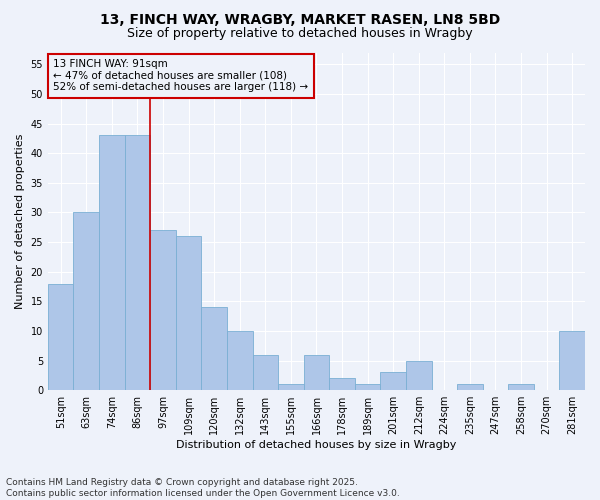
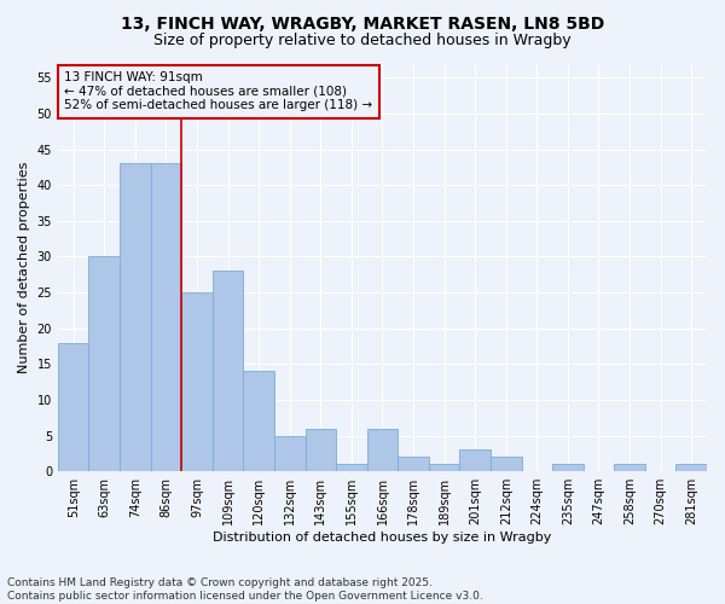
97sqm: 27 -> 25
109sqm: 26 -> 28
132sqm: 10 -> 5
212sqm: 5 -> 2
281sqm: 10 -> 1
